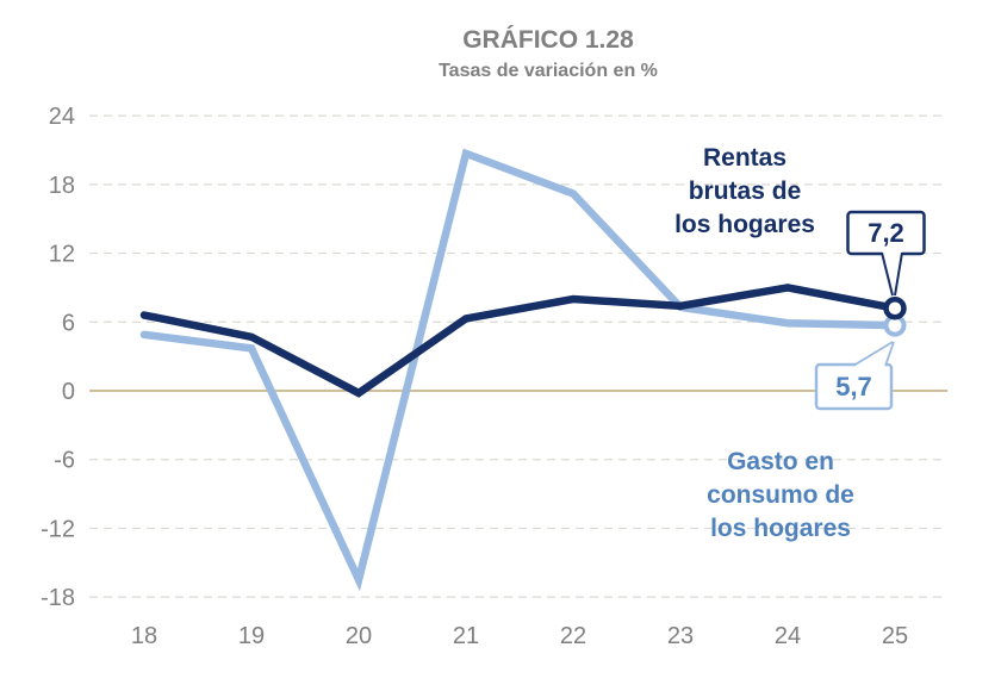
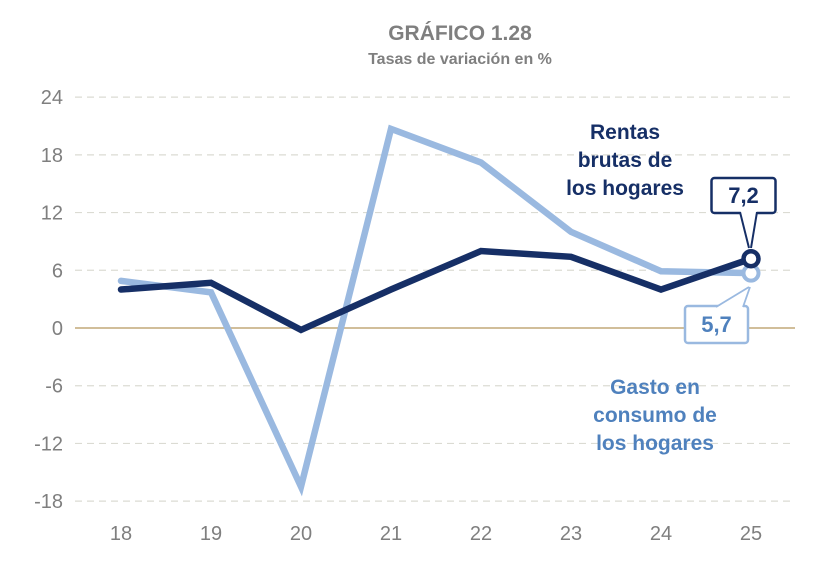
Rentas brutas de los hogares/18: 7 -> 4
Rentas brutas de los hogares/21: 6 -> 4
Gasto en consumo de los hogares/23: 7 -> 10
Rentas brutas de los hogares/24: 9 -> 4
